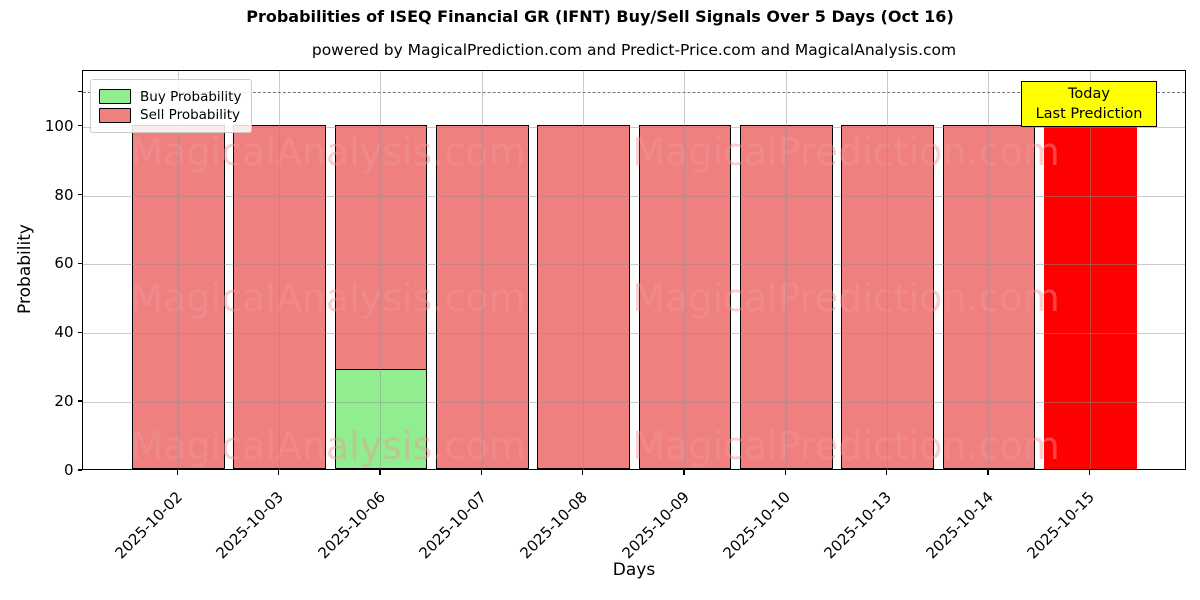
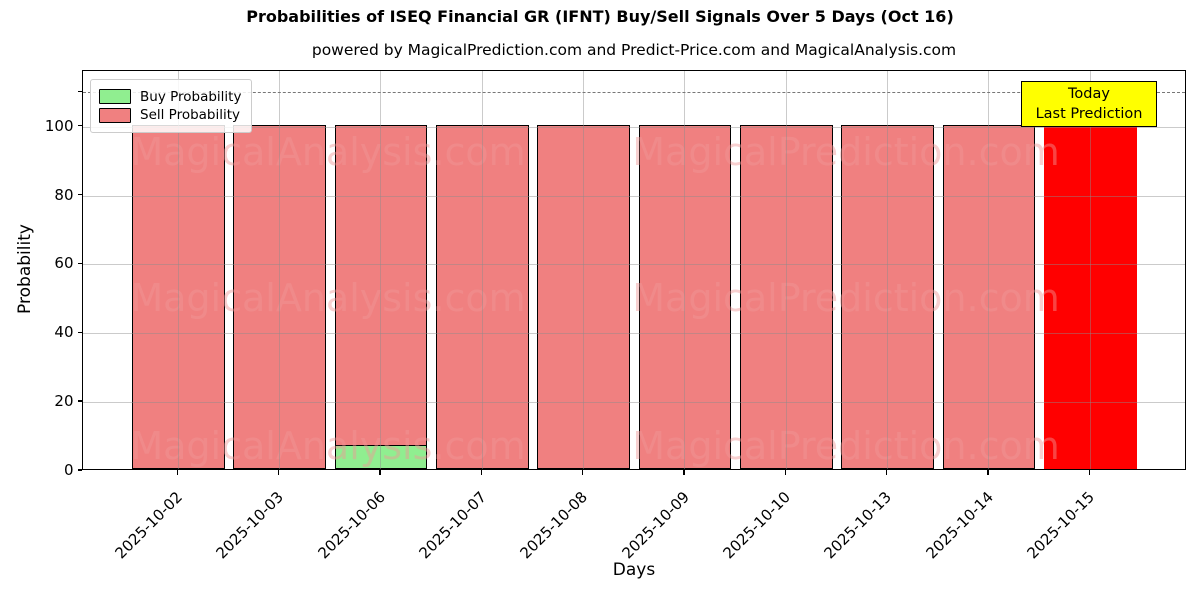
Buy Probability/2025-10-06: 29 -> 7
